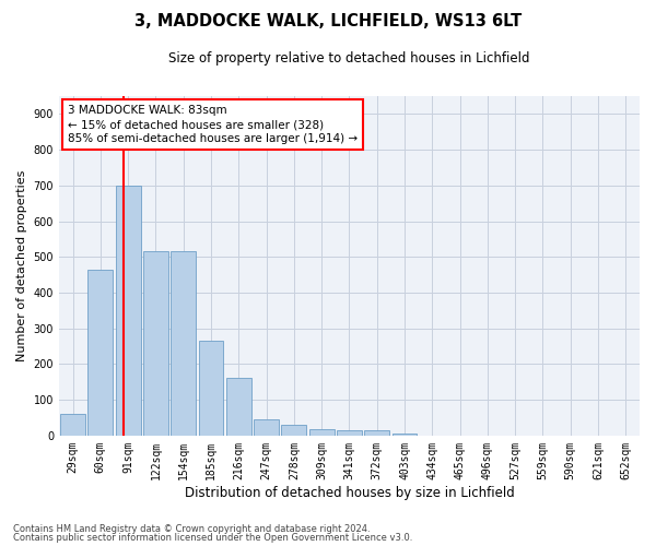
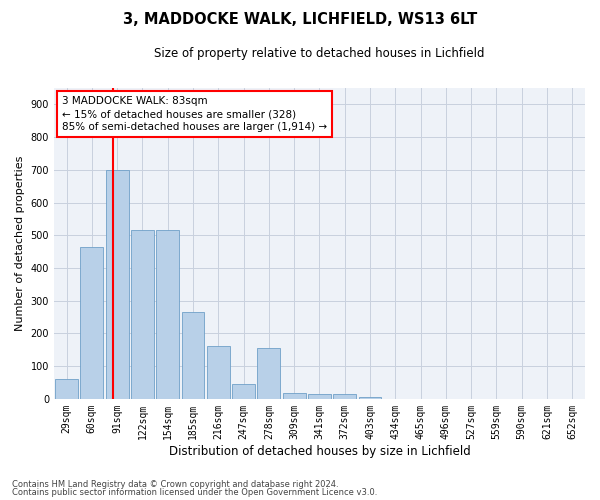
278sqm: 30 -> 155
